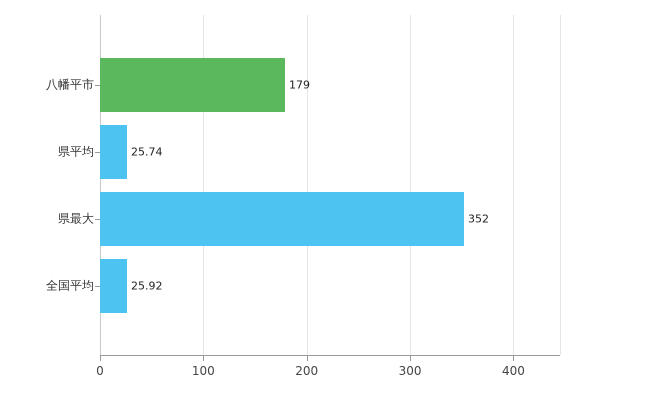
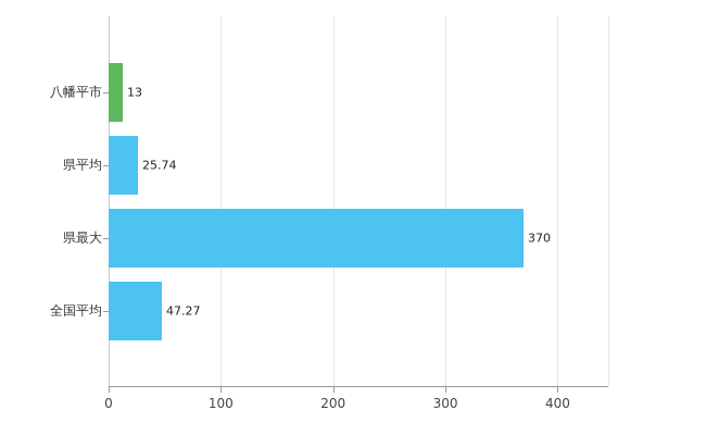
八幡平市: 179 -> 13
県最大: 352 -> 370
全国平均: 25.92 -> 47.27
